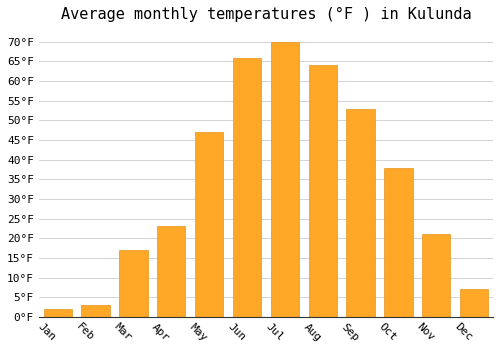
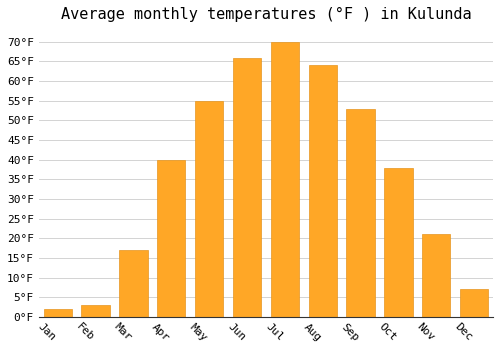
Apr: 23°F -> 40°F
May: 47°F -> 55°F
